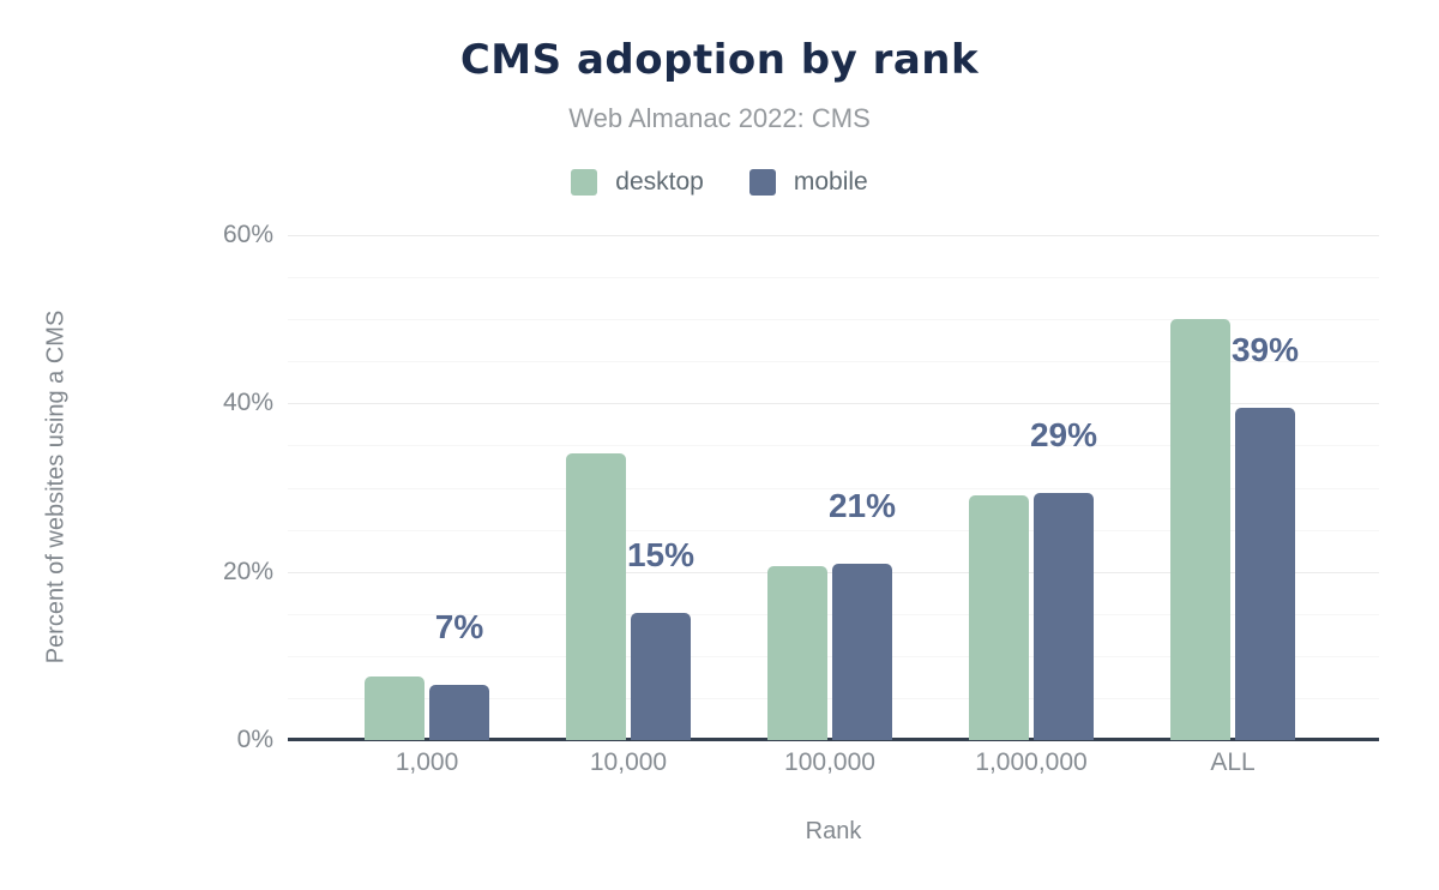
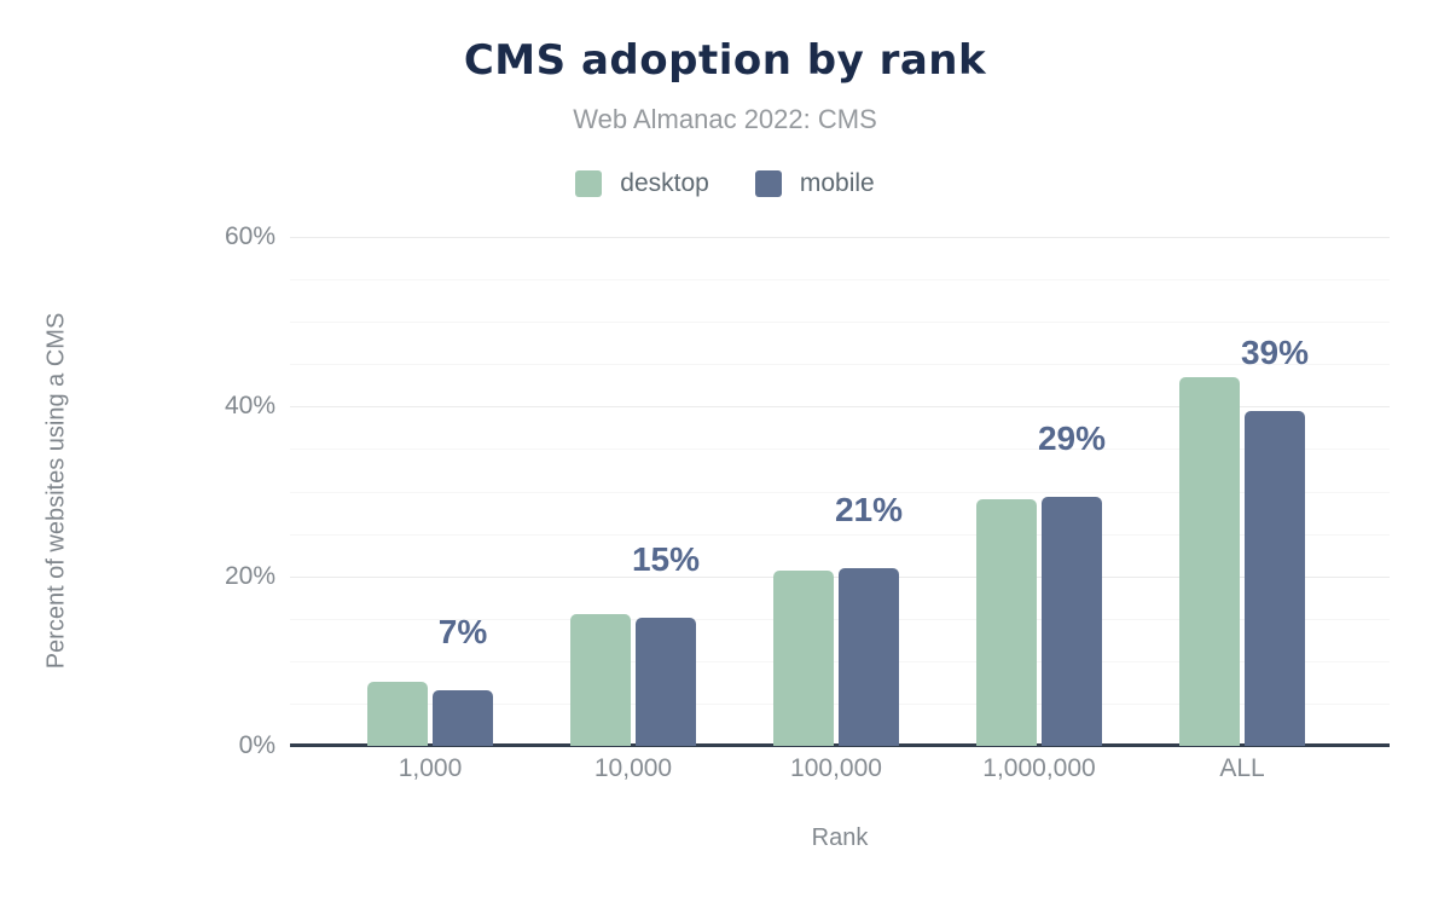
desktop/10,000: 34% -> 16%
desktop/ALL: 50% -> 43%
